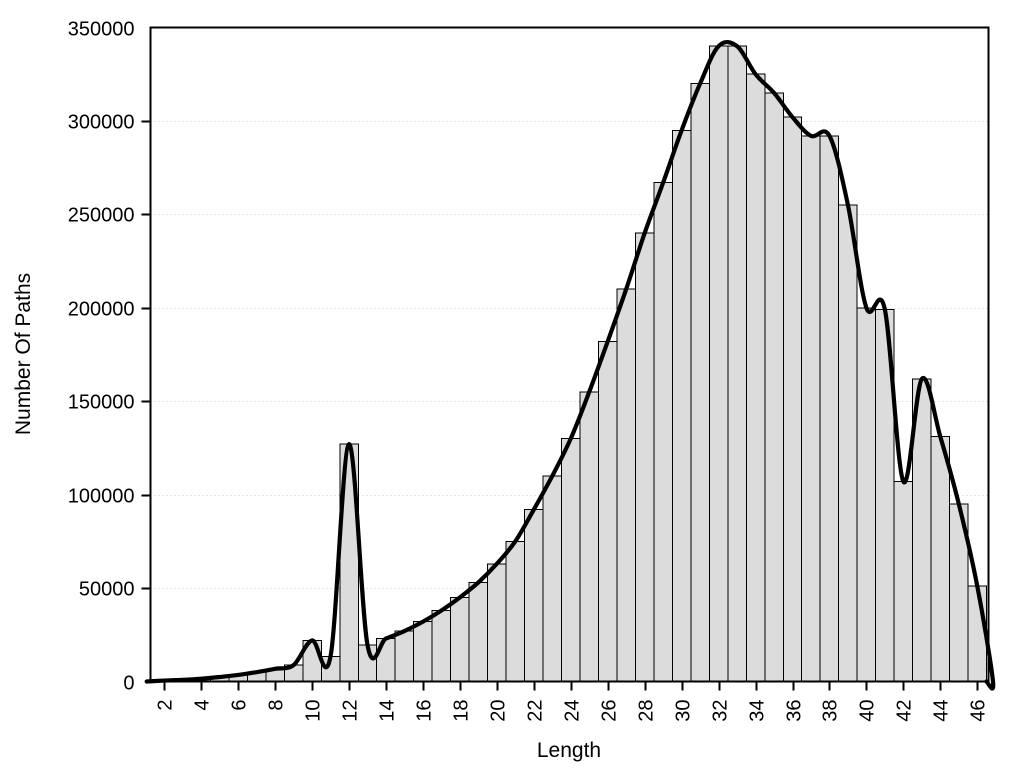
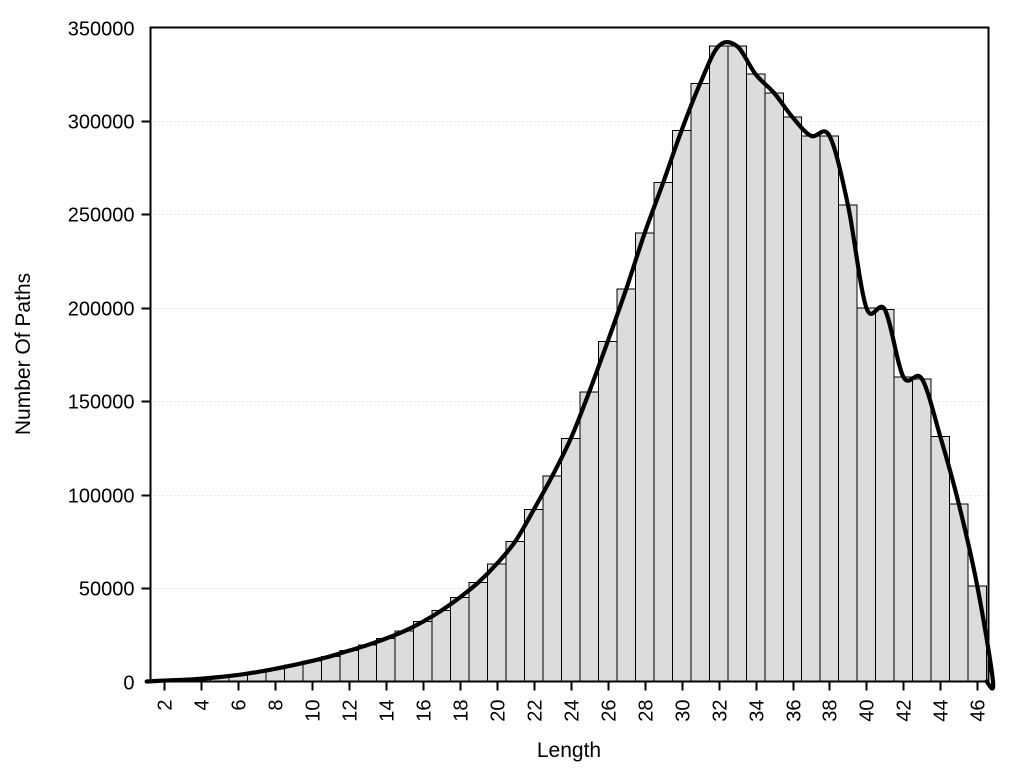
10: 22000 -> 11000
12: 127000 -> 16000
42: 107000 -> 163000
